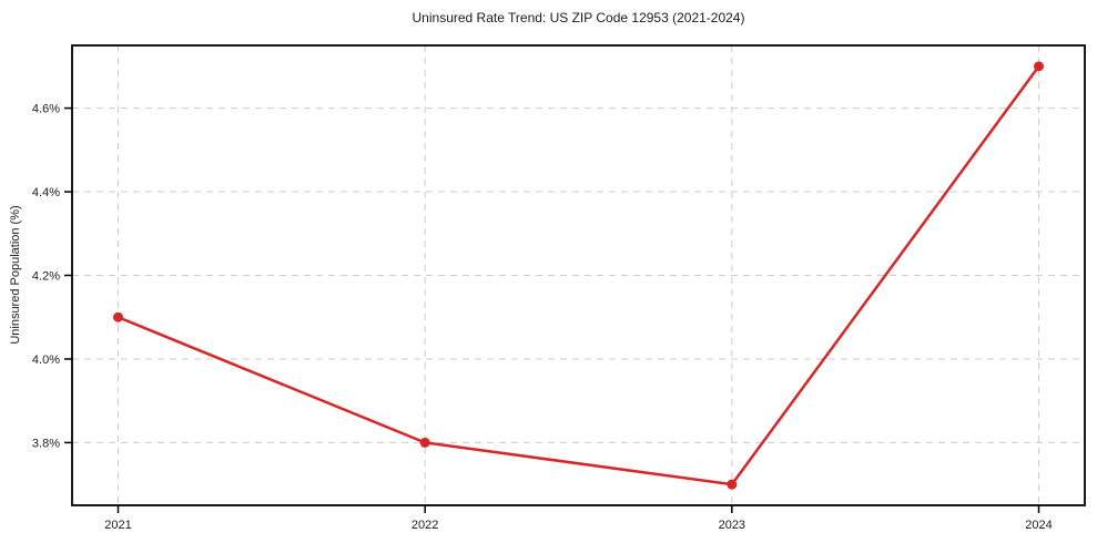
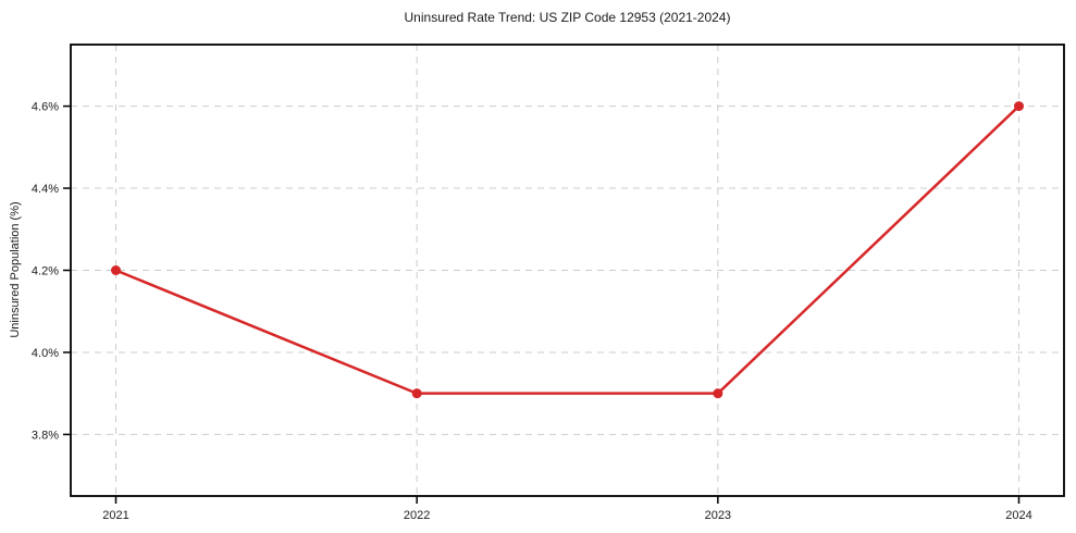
2021: 4.1% -> 4.2%
2022: 3.8% -> 3.9%
2023: 3.7% -> 3.9%
2024: 4.7% -> 4.6%
